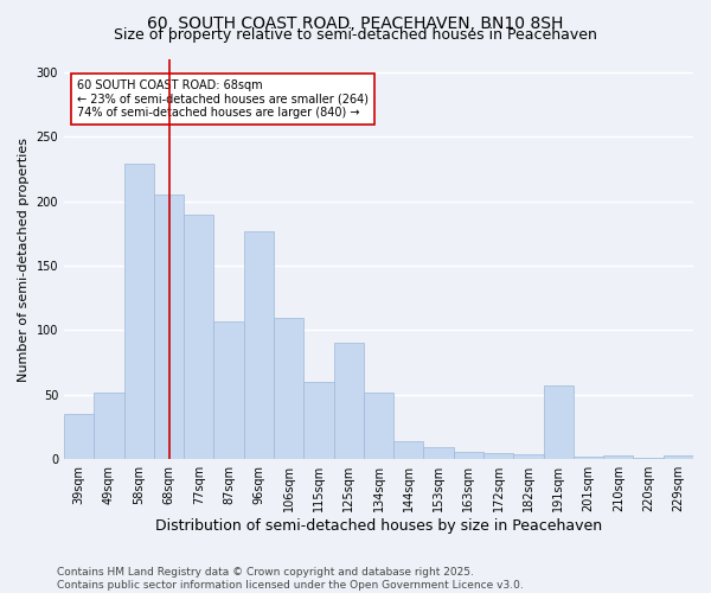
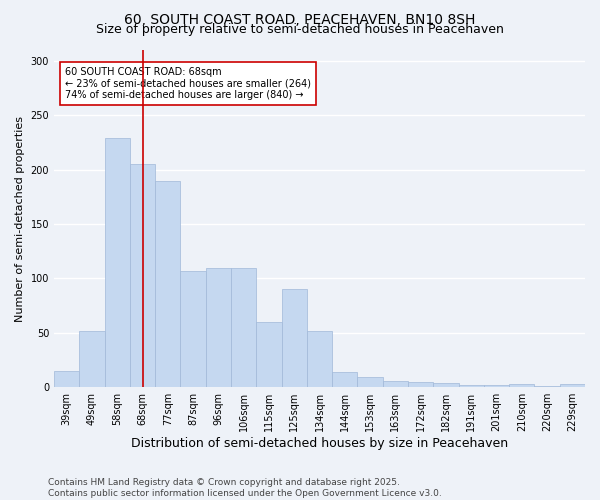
39sqm: 35 -> 15
96sqm: 177 -> 110
191sqm: 57 -> 2
